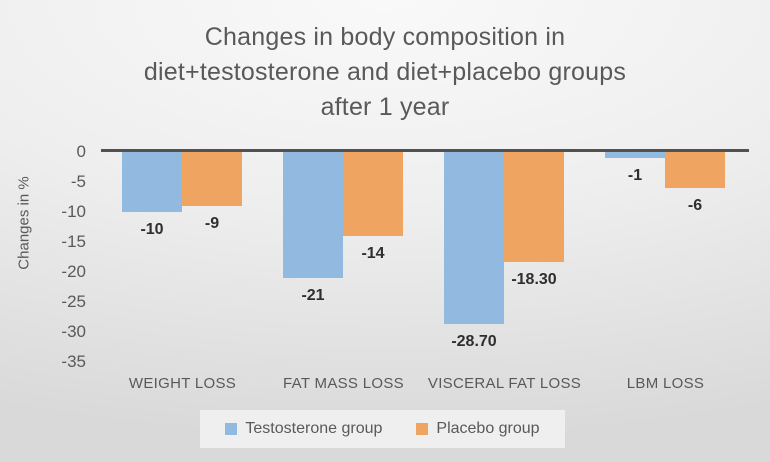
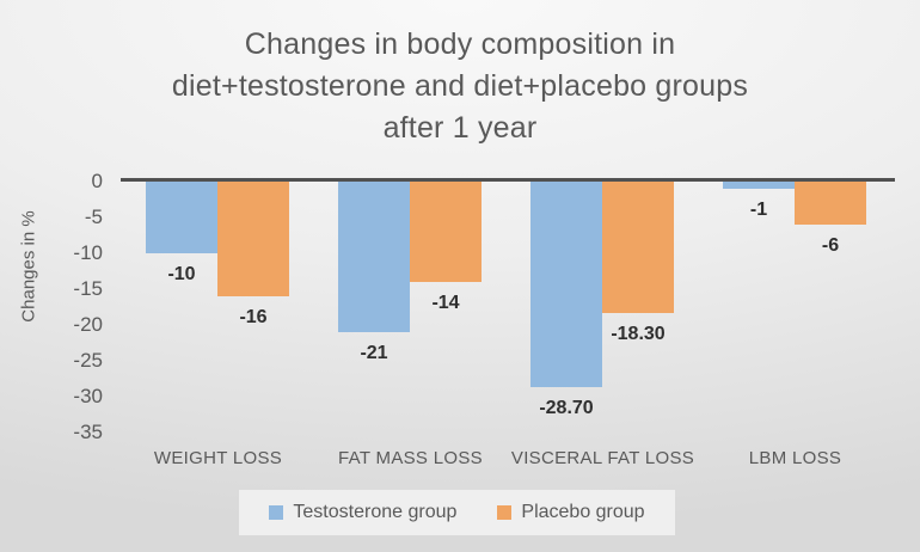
Placebo group/WEIGHT LOSS: -9 -> -16
